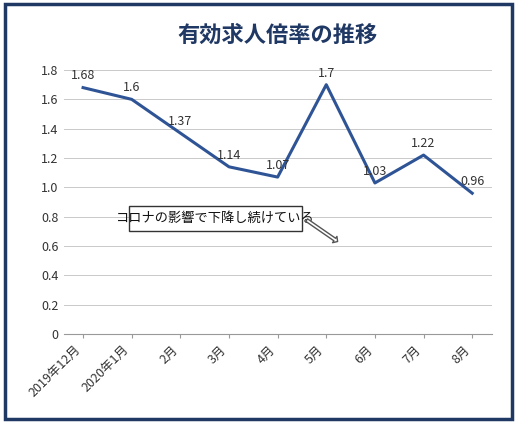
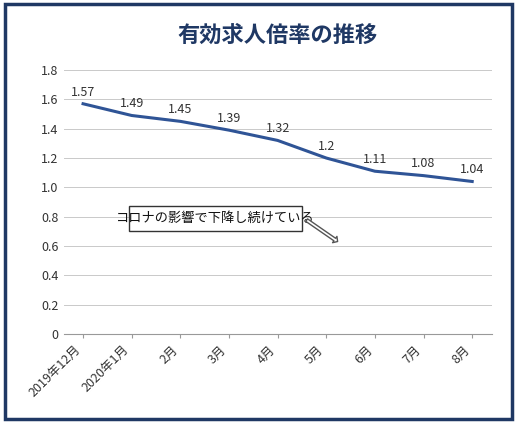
2019年12月: 1.68 -> 1.57
2020年1月: 1.6 -> 1.49
2月: 1.37 -> 1.45
3月: 1.14 -> 1.39
4月: 1.07 -> 1.32
5月: 1.7 -> 1.2
6月: 1.03 -> 1.11
7月: 1.22 -> 1.08
8月: 0.96 -> 1.04
